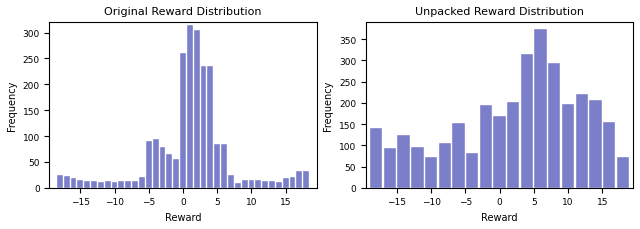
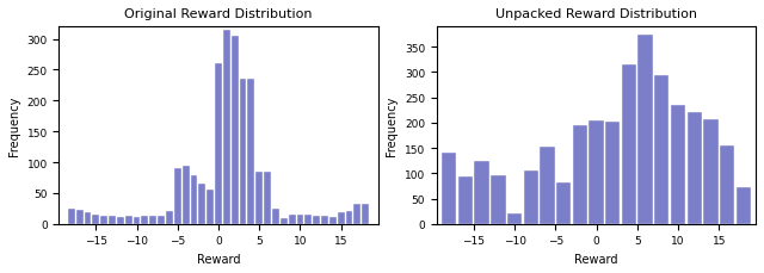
Unpacked Reward Distribution/−10: 73 -> 20
Unpacked Reward Distribution/0: 168 -> 205
Unpacked Reward Distribution/10: 197 -> 235
